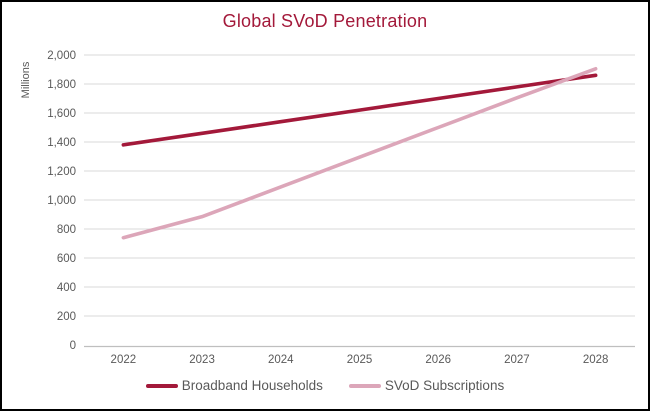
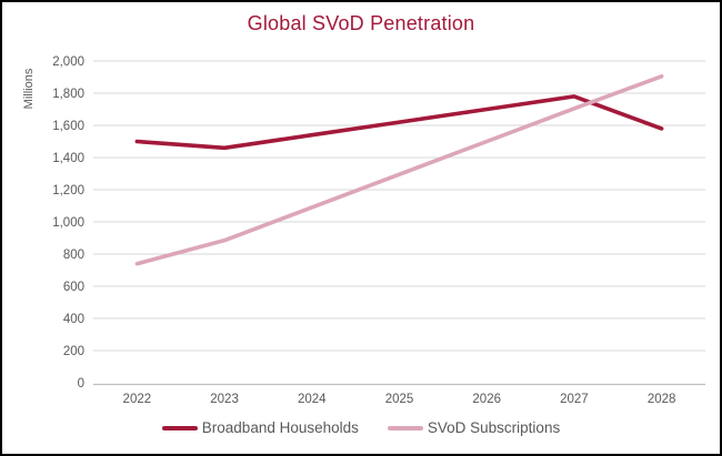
Broadband Households/2022: 1380 -> 1500
Broadband Households/2028: 1860 -> 1580
